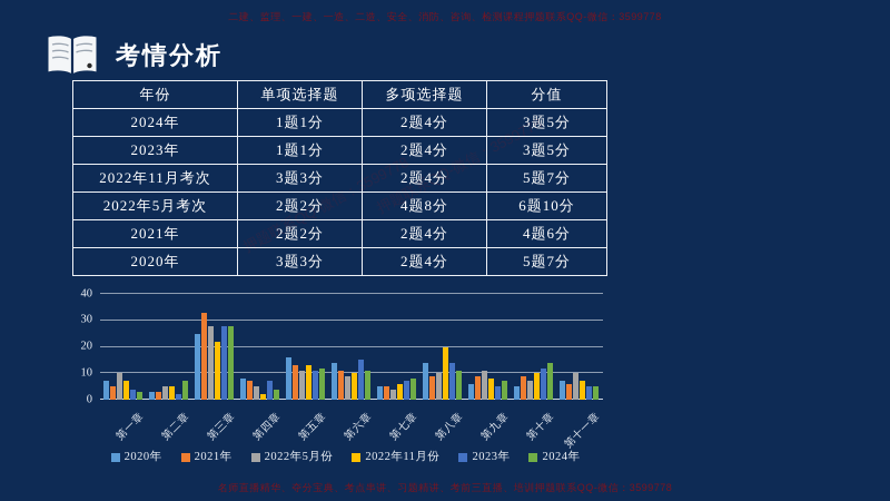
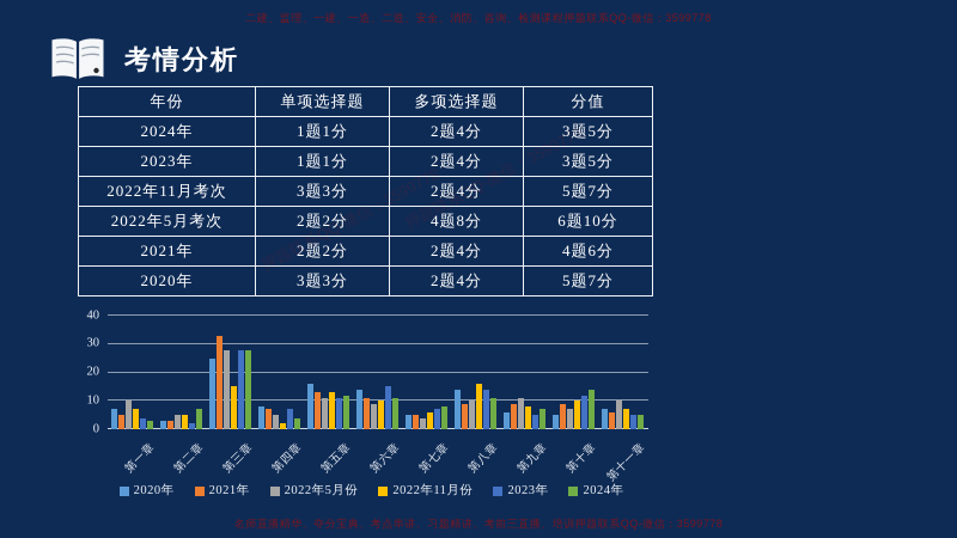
2022年11月份/第三章: 22 -> 15
2022年11月份/第八章: 20 -> 16
